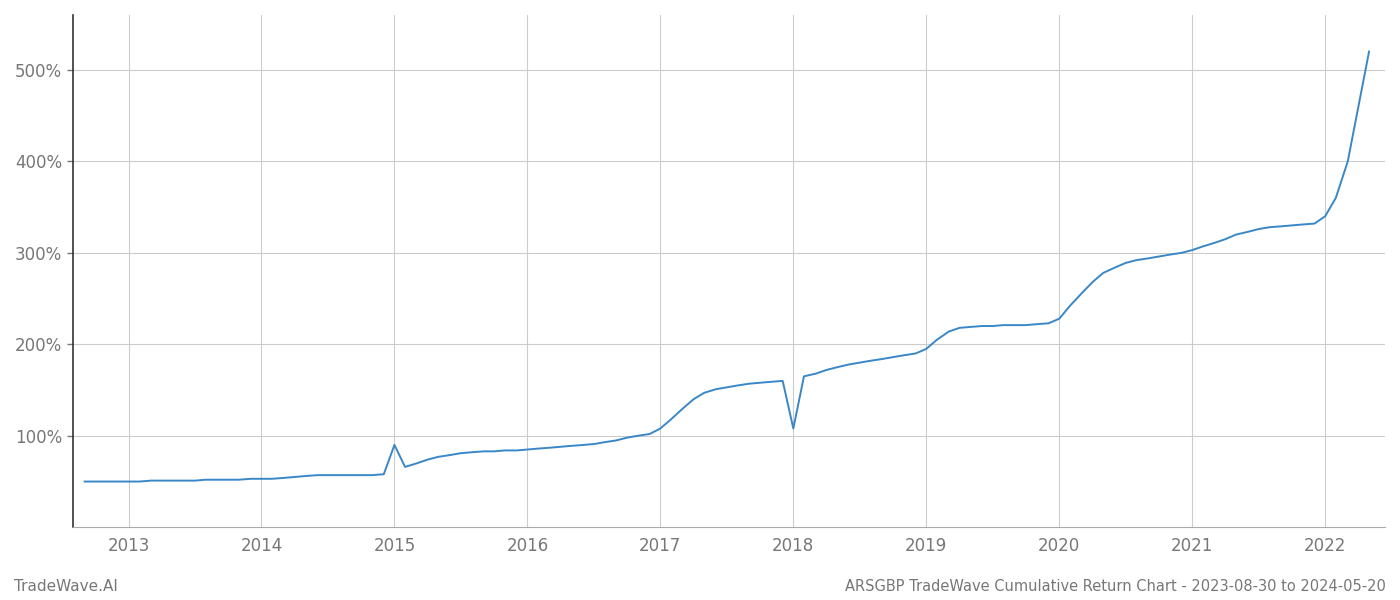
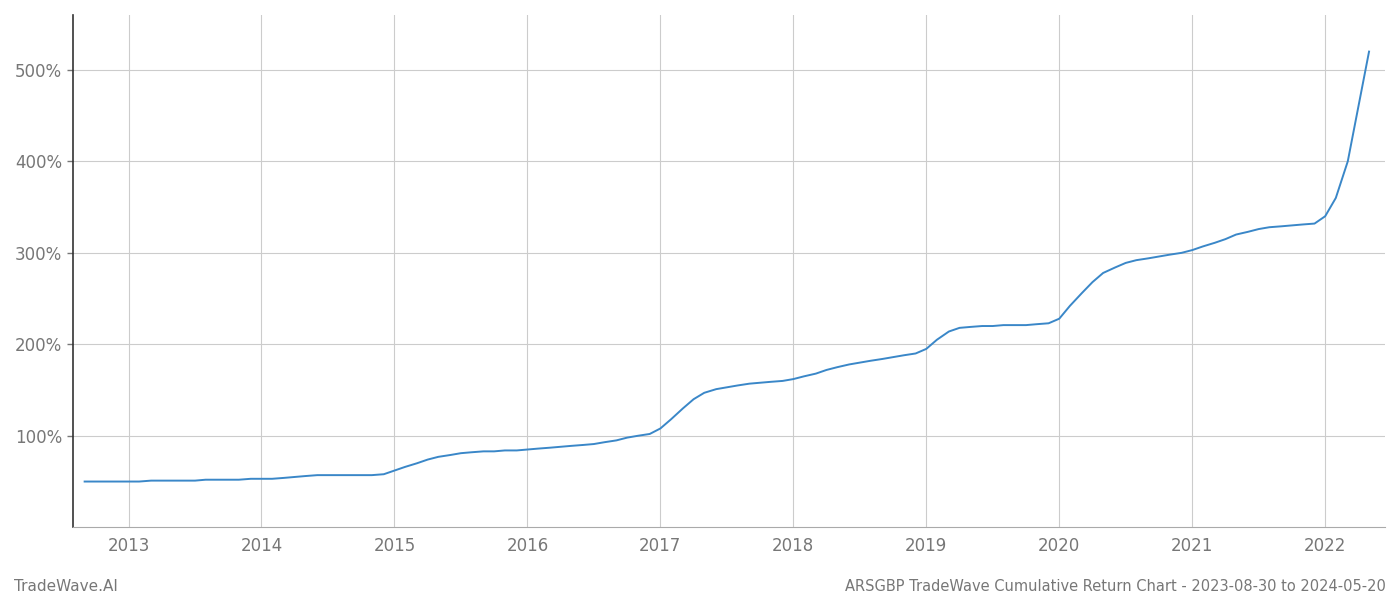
2015: 90% -> 62%
2018: 108% -> 162%
